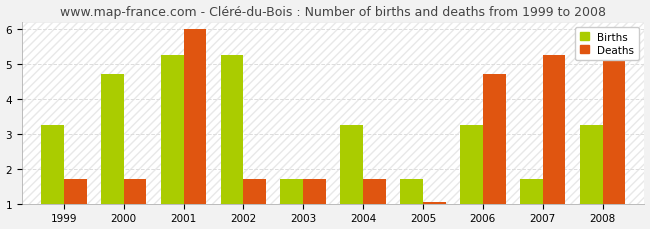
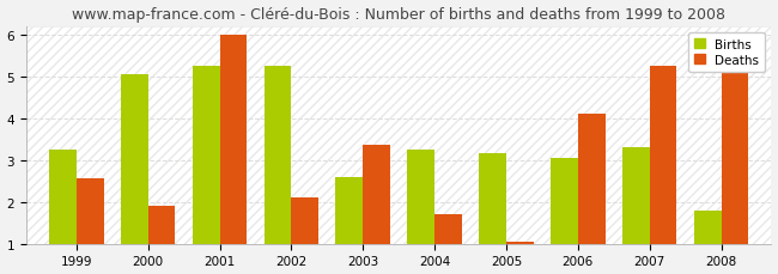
Deaths/1999: 1.70 -> 2.55
Births/2000: 4.70 -> 5.05
Deaths/2000: 1.70 -> 1.90
Deaths/2002: 1.70 -> 2.10
Births/2003: 1.70 -> 2.60
Deaths/2003: 1.70 -> 3.35
Births/2005: 1.70 -> 3.15
Births/2006: 3.25 -> 3.05
Deaths/2006: 4.70 -> 4.10
Births/2007: 1.70 -> 3.30
Births/2008: 3.25 -> 1.80
